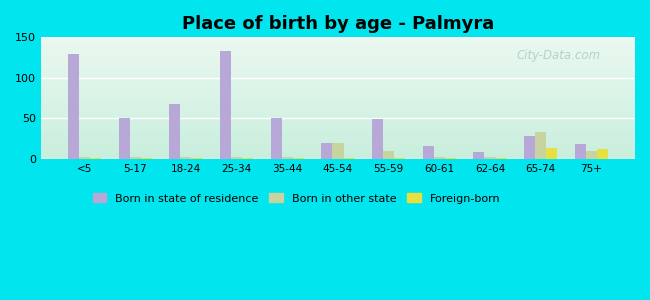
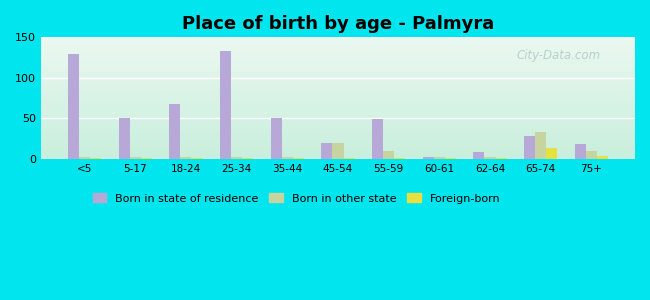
Born in state of residence/60-61: 16 -> 2
Foreign-born/75+: 12 -> 4
